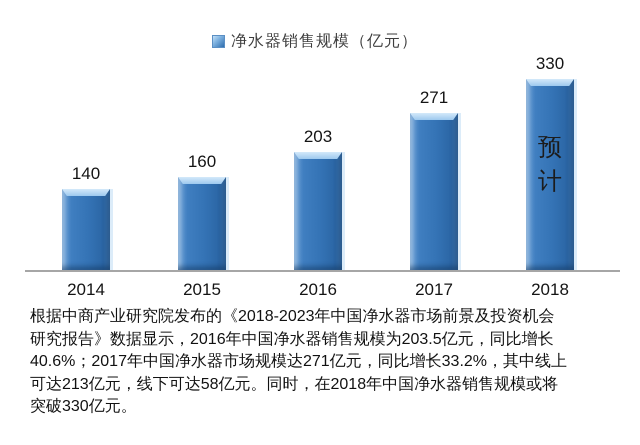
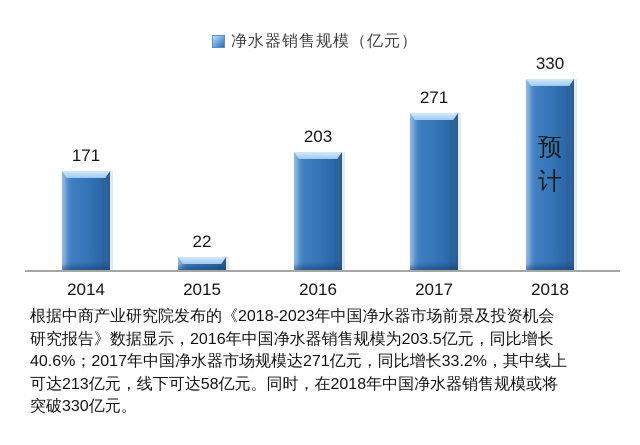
2014: 140 -> 171
2015: 160 -> 22
